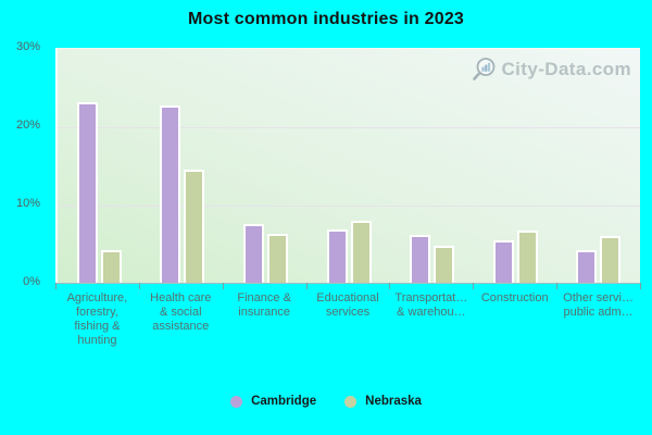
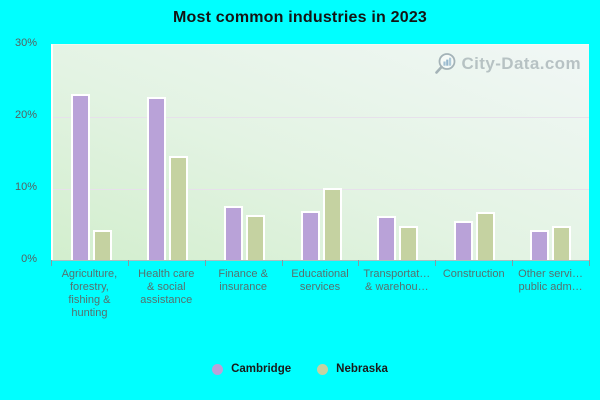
Nebraska/Educational services: 8% -> 10%
Nebraska/Other servi… public adm…: 6% -> 5%
